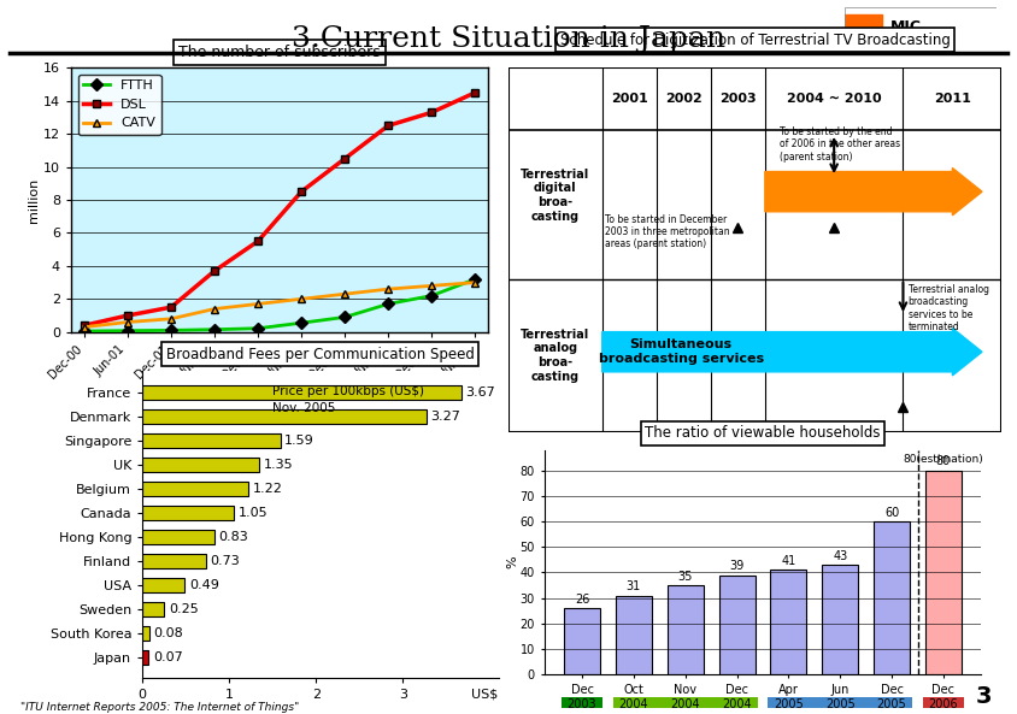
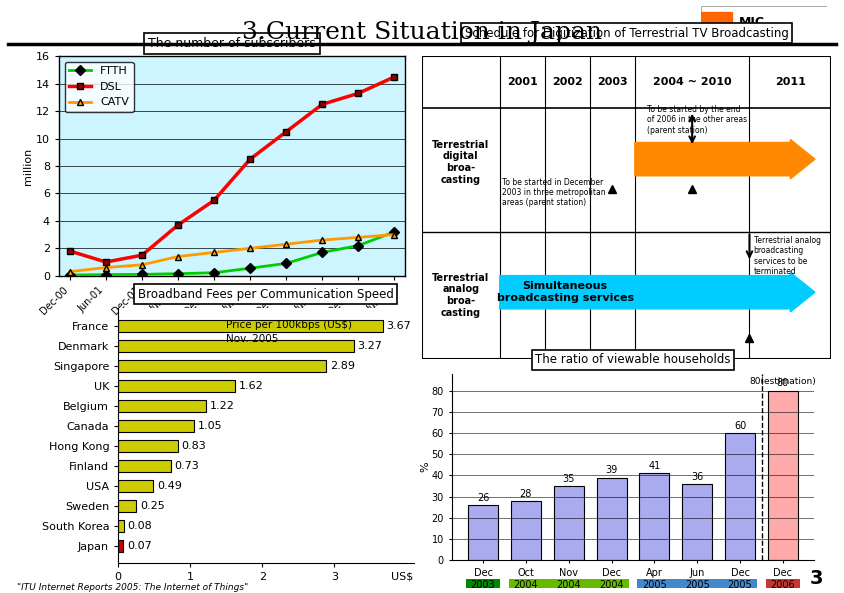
DSL/Dec-00: 0.4 -> 1.8
Singapore: 1.59 -> 2.89
UK: 1.35 -> 1.62
Oct 2004: 31 -> 28
Jun 2005: 43 -> 36
